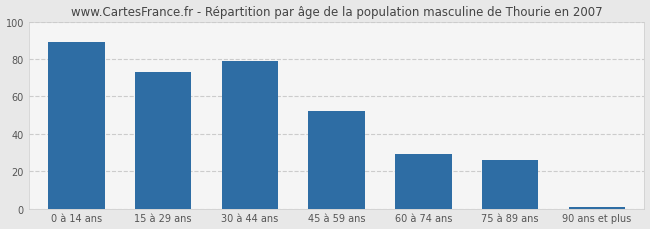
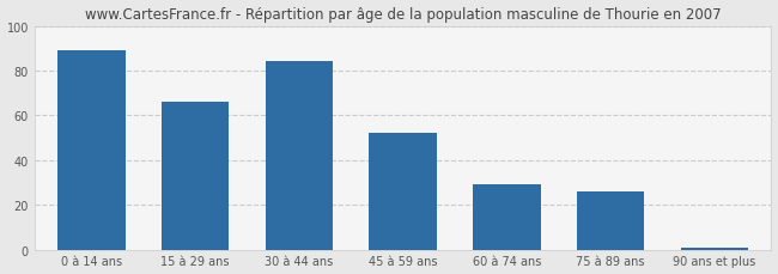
15 à 29 ans: 73 -> 66
30 à 44 ans: 79 -> 84
